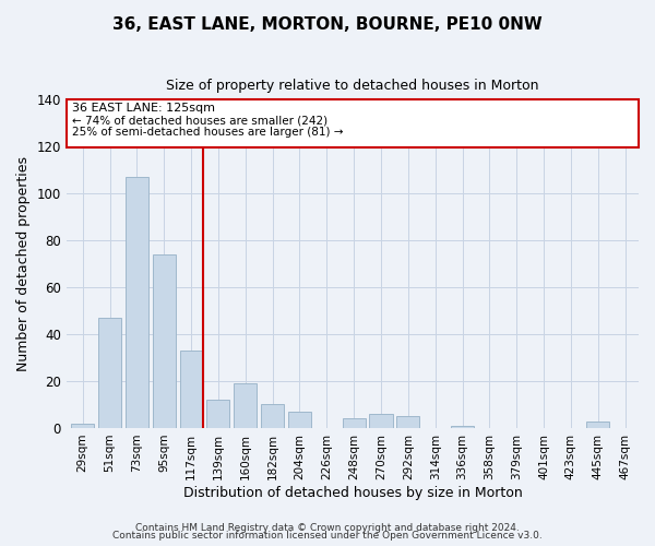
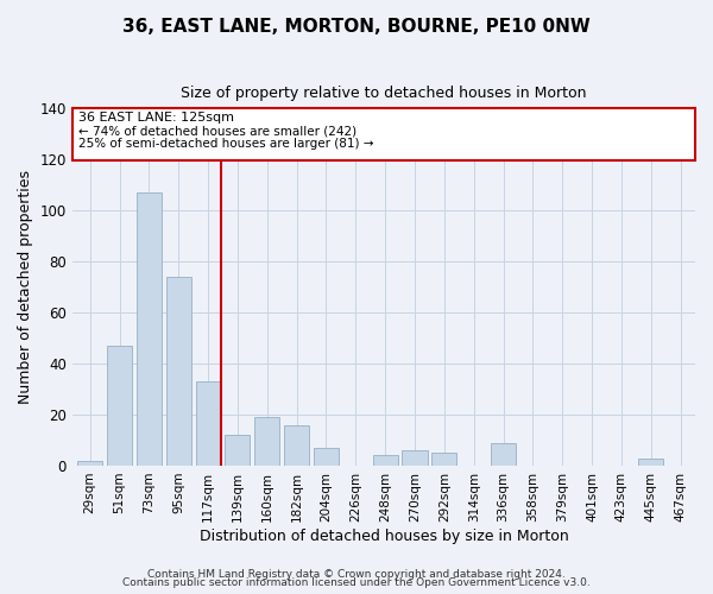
182sqm: 10 -> 16
336sqm: 1 -> 9
